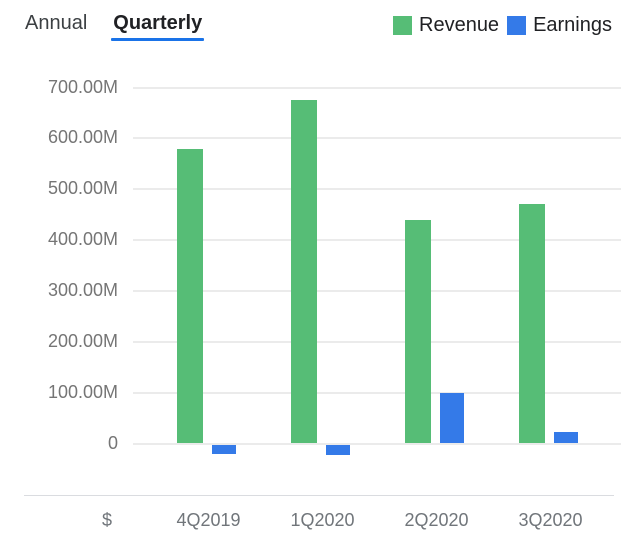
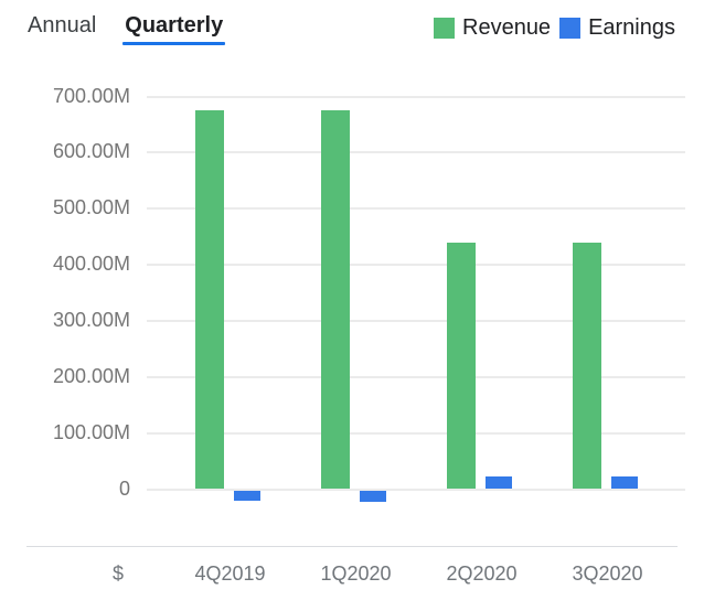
Revenue/4Q2019: 580M -> 680M
Earnings/2Q2020: 100M -> 20M
Revenue/3Q2020: 470M -> 440M
